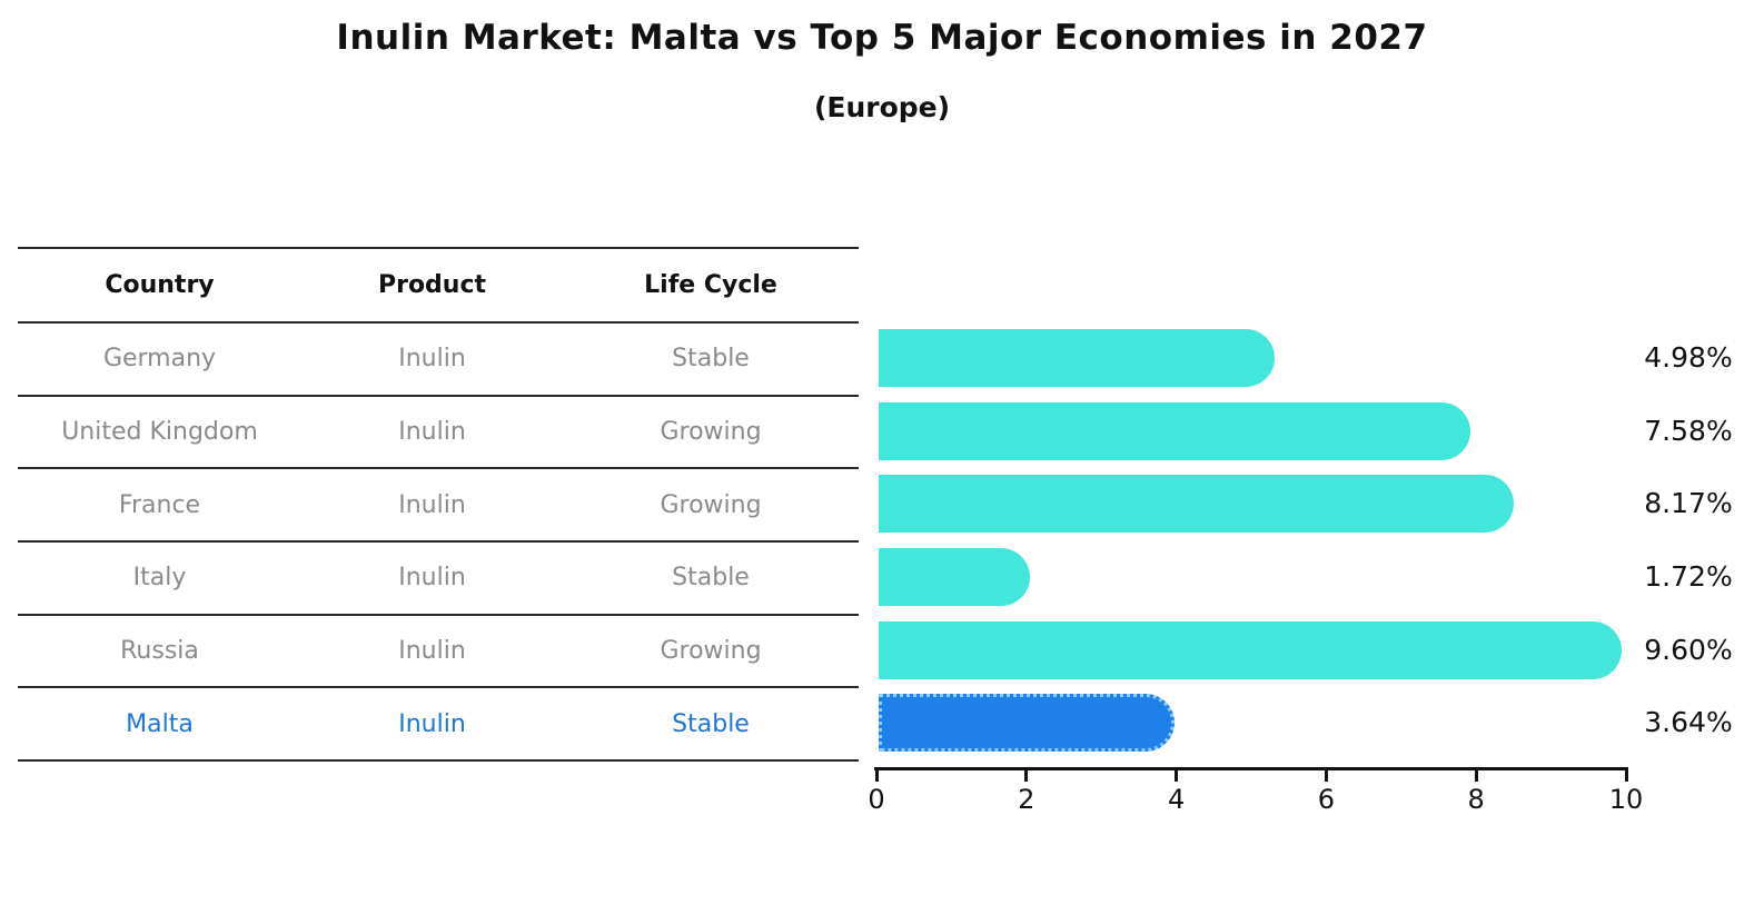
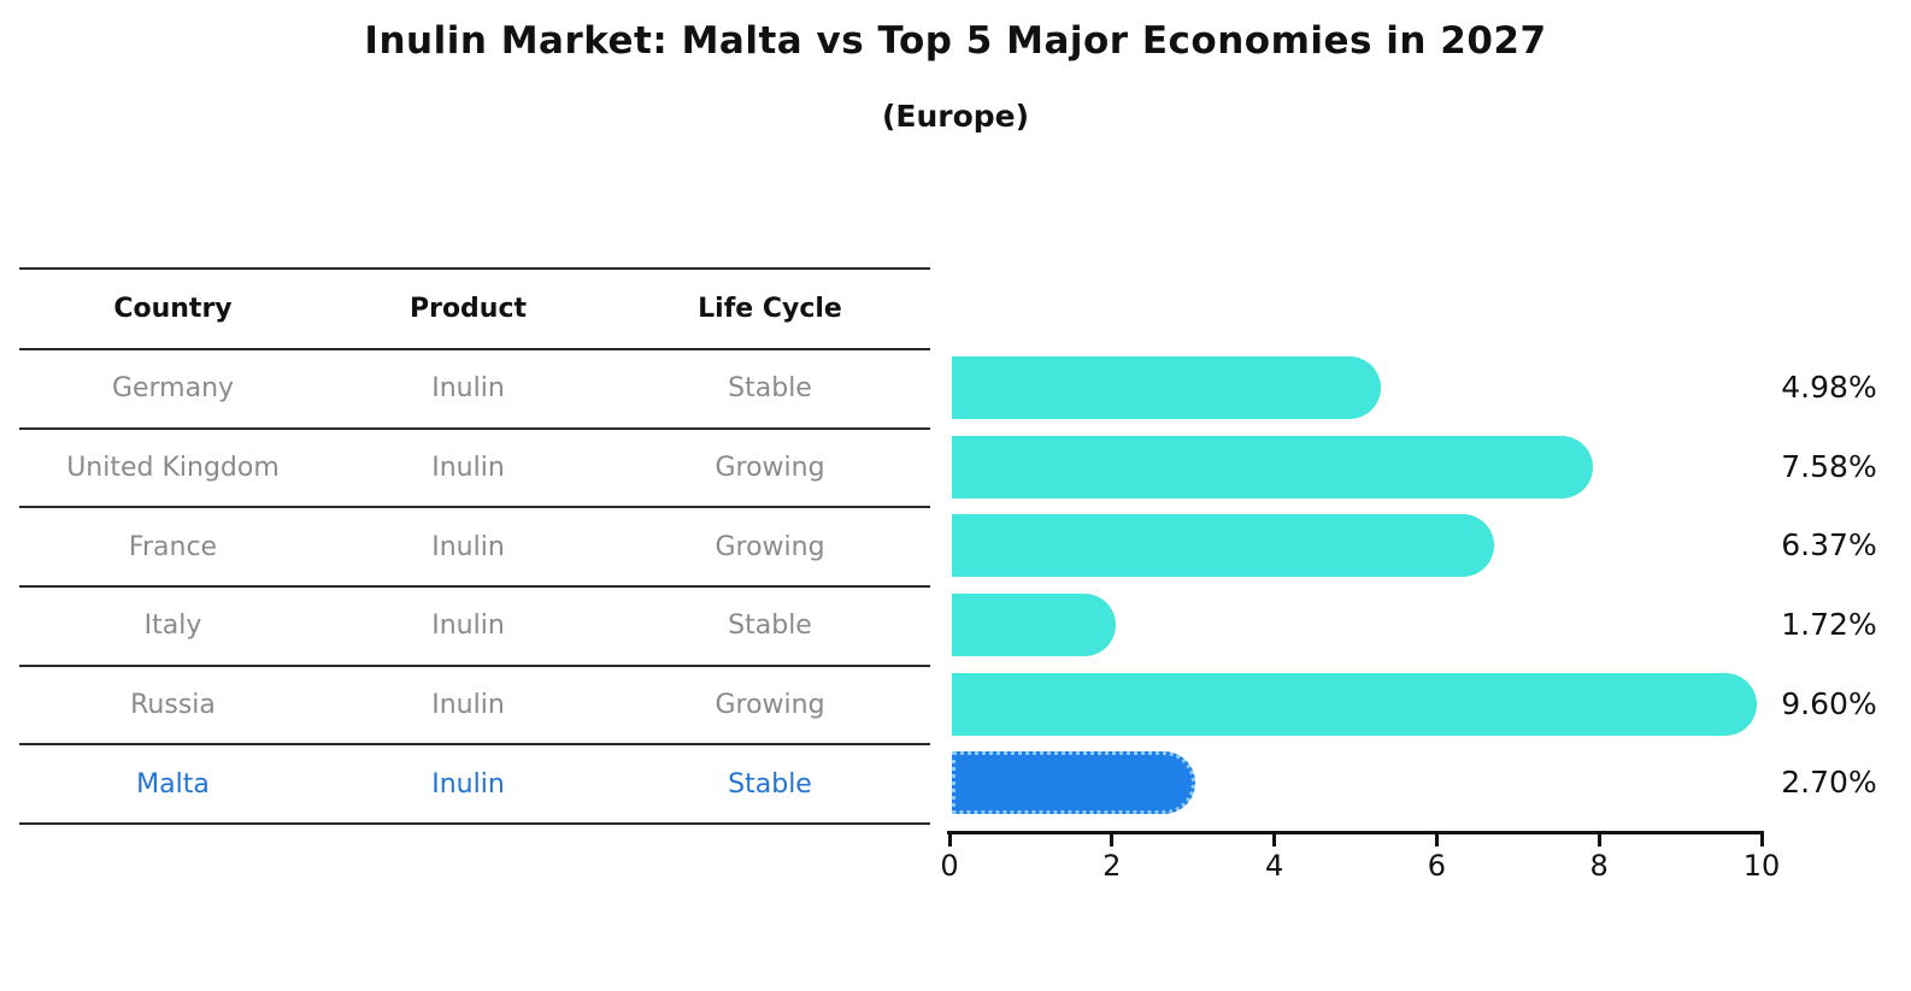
France: 8.17% -> 6.37%
Malta: 3.64% -> 2.70%
